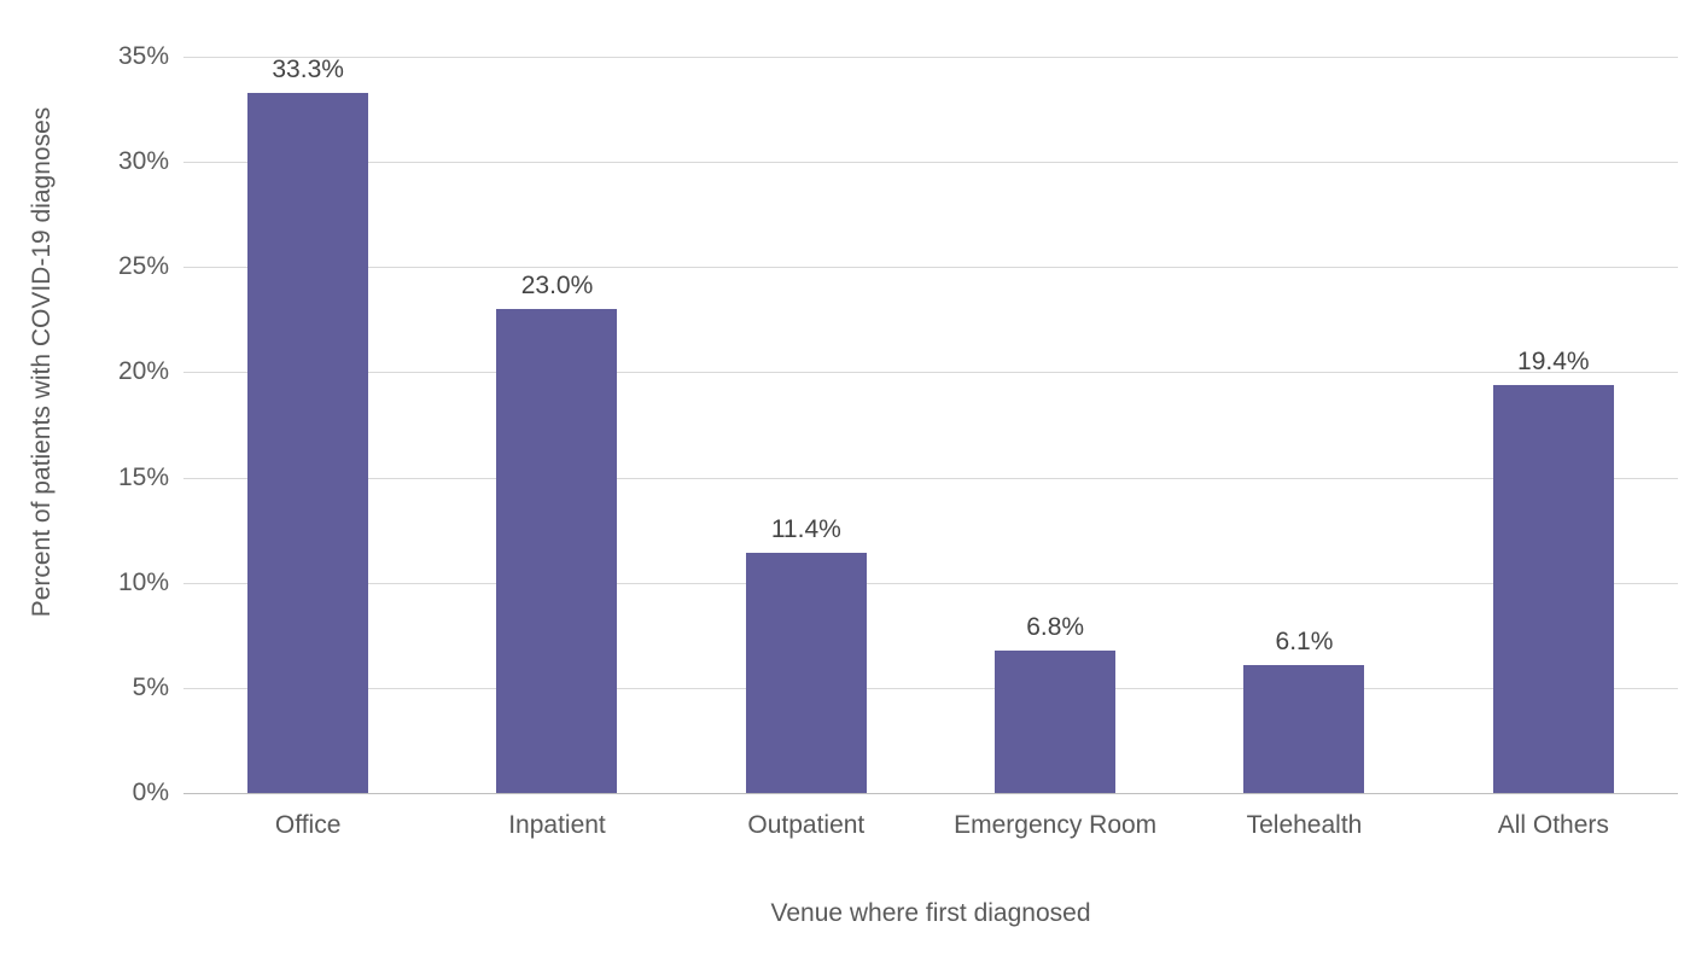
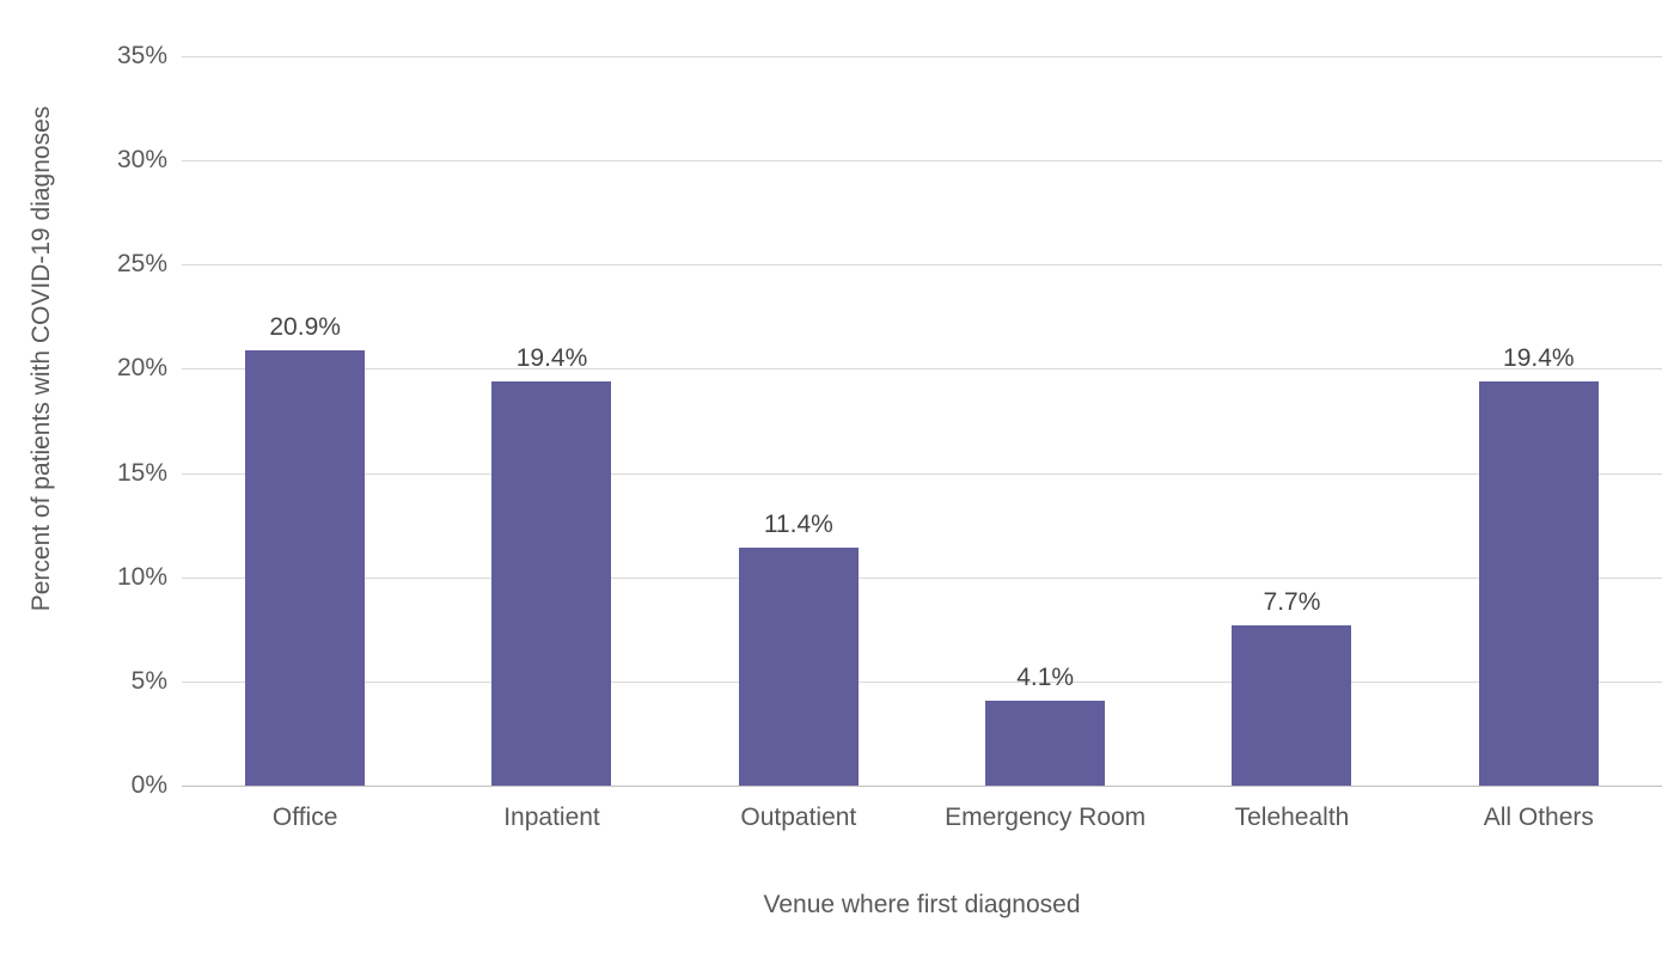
Office: 33.3% -> 20.9%
Inpatient: 23.0% -> 19.4%
Emergency Room: 6.8% -> 4.1%
Telehealth: 6.1% -> 7.7%
